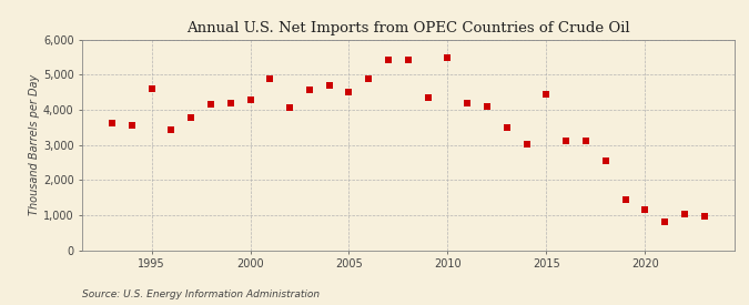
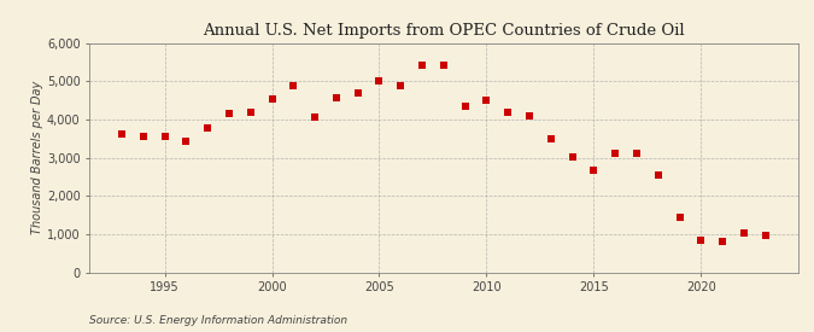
1995: 4,600 -> 3,560
2000: 4,300 -> 4,550
2005: 4,500 -> 5,020
2010: 5,500 -> 4,520
2015: 4,450 -> 2,660
2020: 1,150 -> 830
